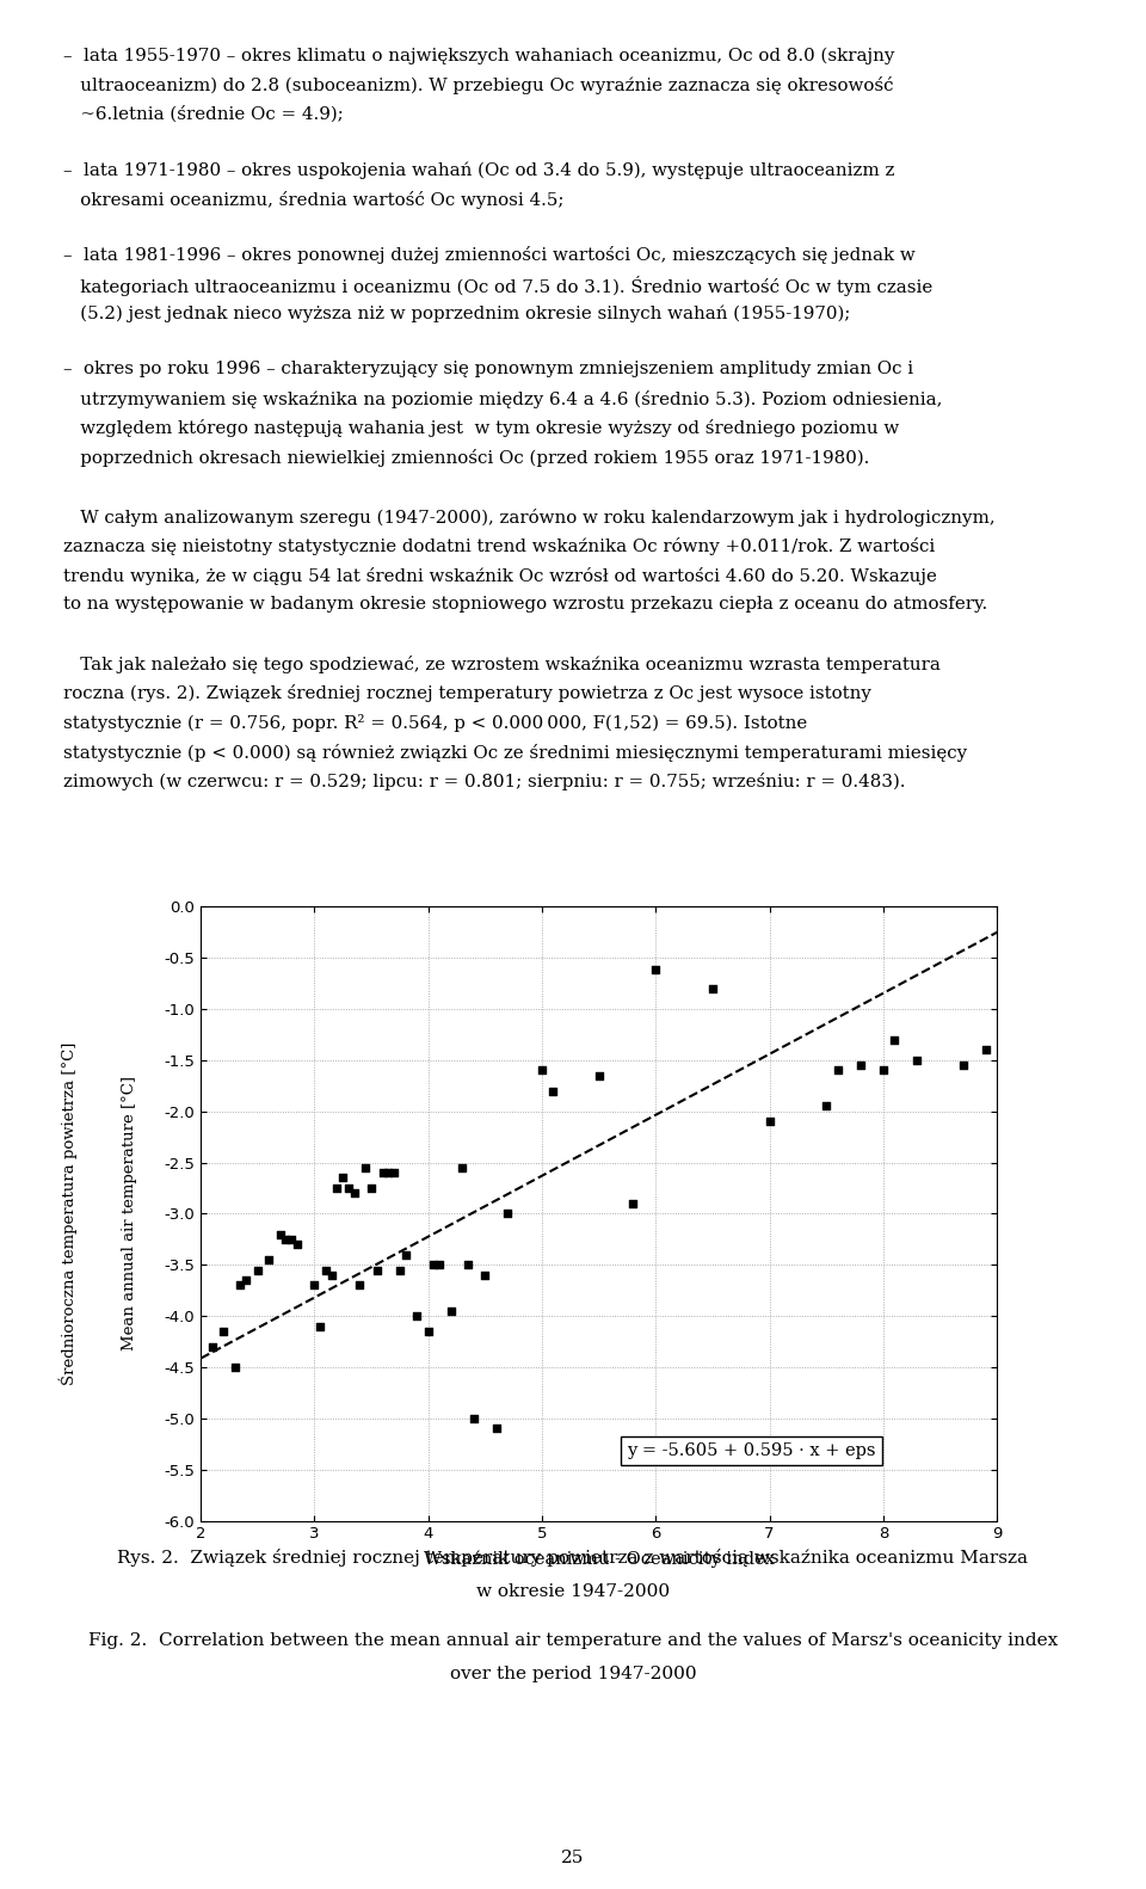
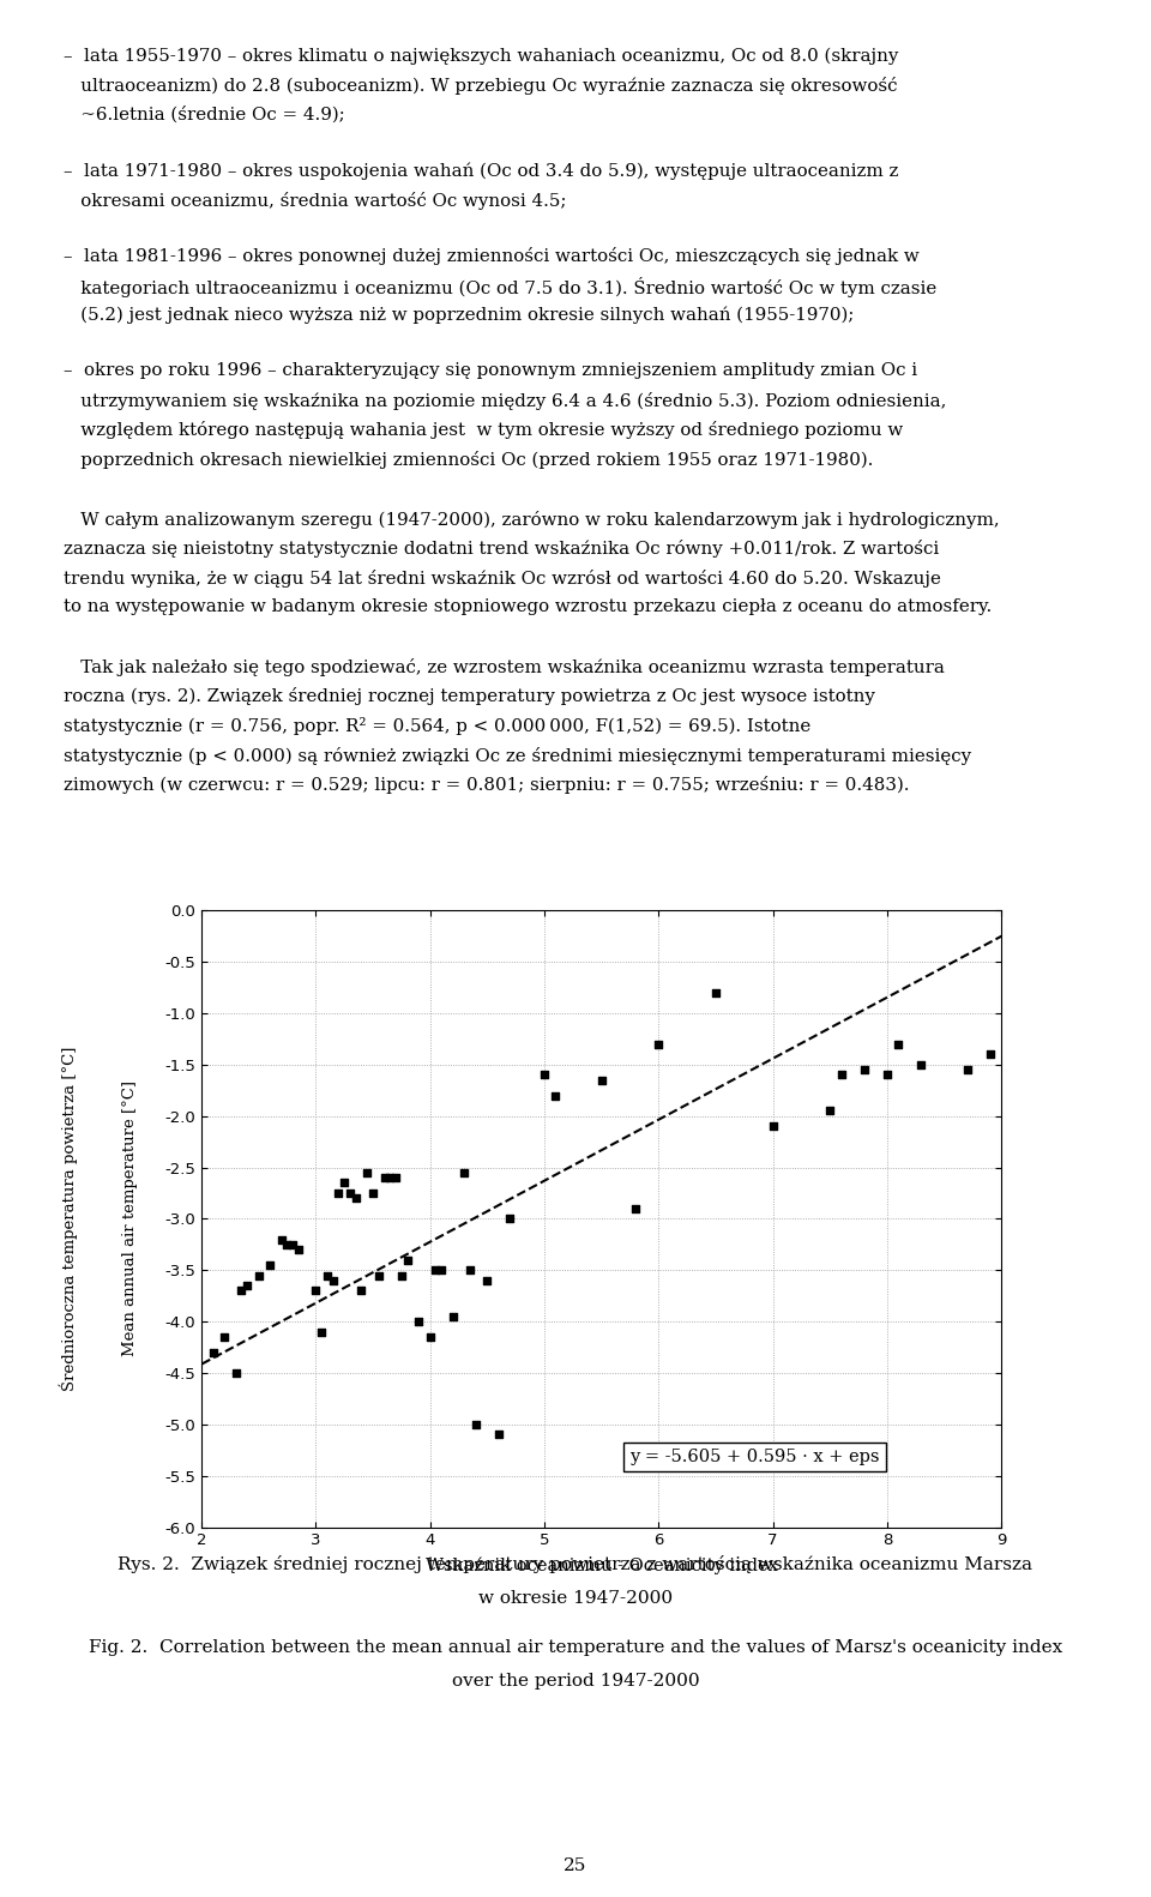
6: -0.62 -> -1.30
